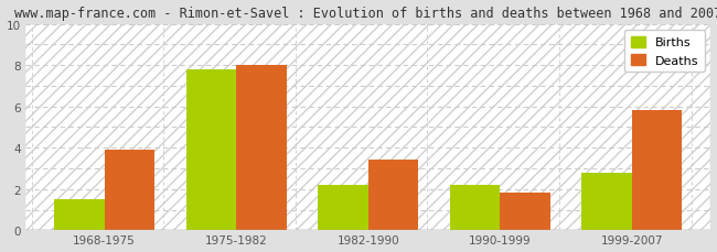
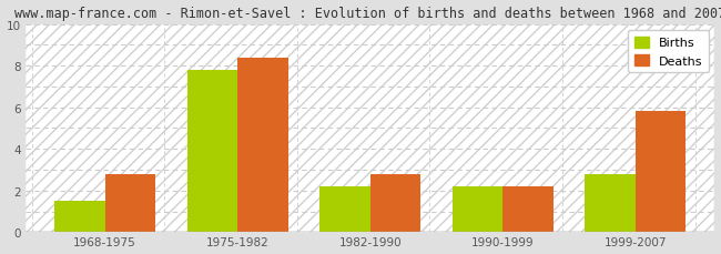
Deaths/1968-1975: 3.9 -> 2.8
Deaths/1975-1982: 8.0 -> 8.4
Deaths/1982-1990: 3.4 -> 2.8
Deaths/1990-1999: 1.8 -> 2.2
